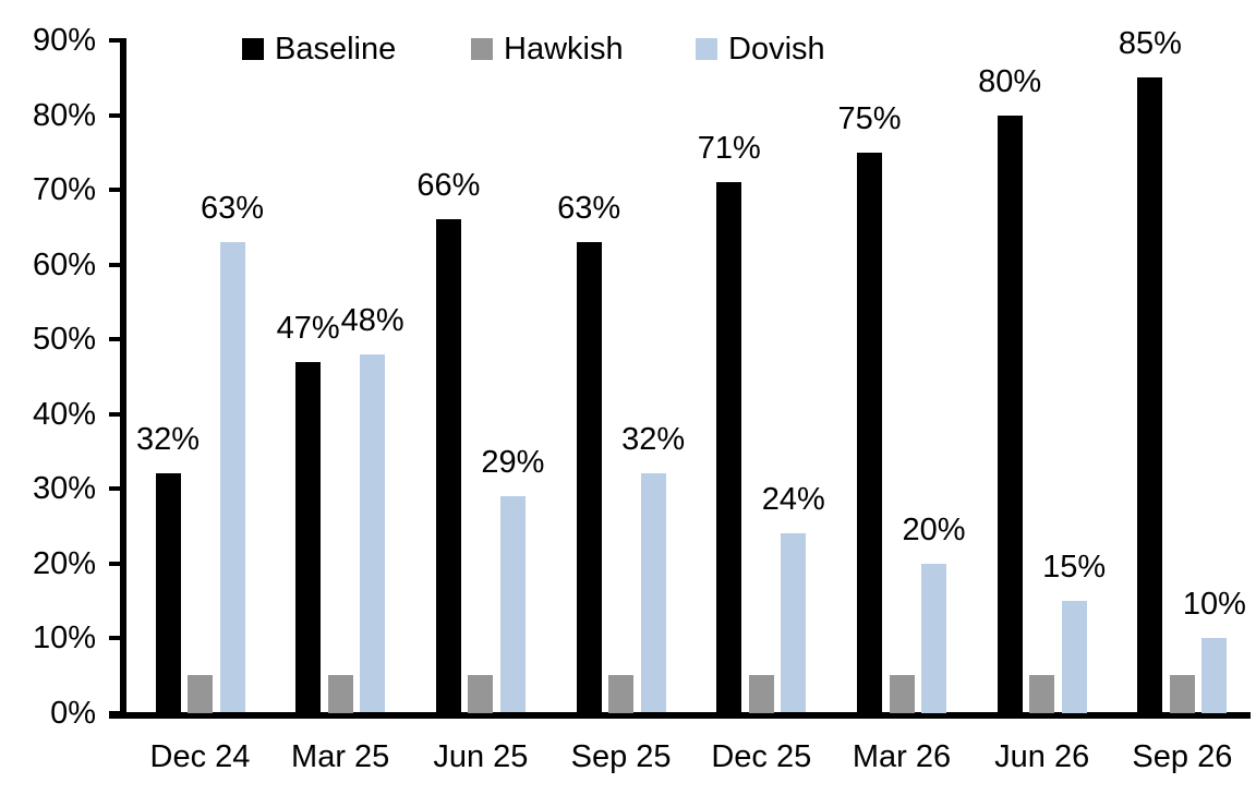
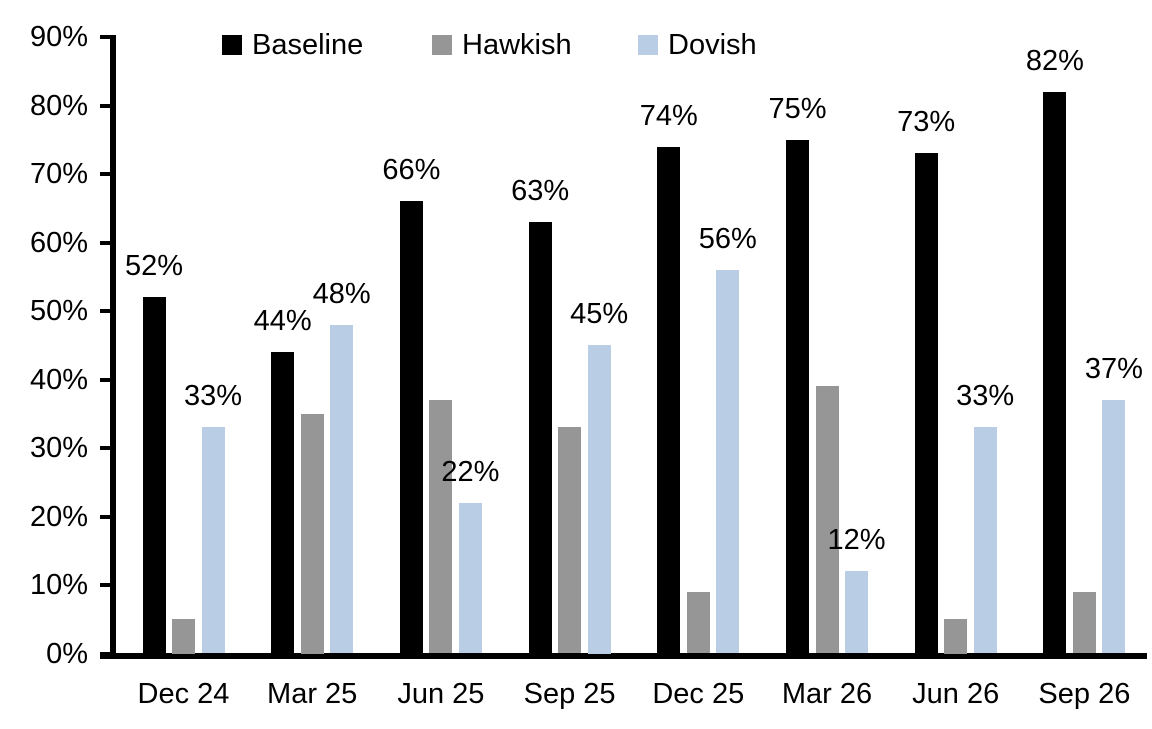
Baseline/Dec 24: 32% -> 52%
Dovish/Dec 24: 63% -> 33%
Baseline/Mar 25: 47% -> 44%
Hawkish/Mar 25: 5% -> 35%
Hawkish/Jun 25: 5% -> 37%
Dovish/Jun 25: 29% -> 22%
Hawkish/Sep 25: 5% -> 33%
Dovish/Sep 25: 32% -> 45%
Baseline/Dec 25: 71% -> 74%
Hawkish/Dec 25: 5% -> 9%
Dovish/Dec 25: 24% -> 56%
Hawkish/Mar 26: 5% -> 39%
Dovish/Mar 26: 20% -> 12%
Baseline/Jun 26: 80% -> 73%
Dovish/Jun 26: 15% -> 33%
Baseline/Sep 26: 85% -> 82%
Hawkish/Sep 26: 5% -> 9%
Dovish/Sep 26: 10% -> 37%
